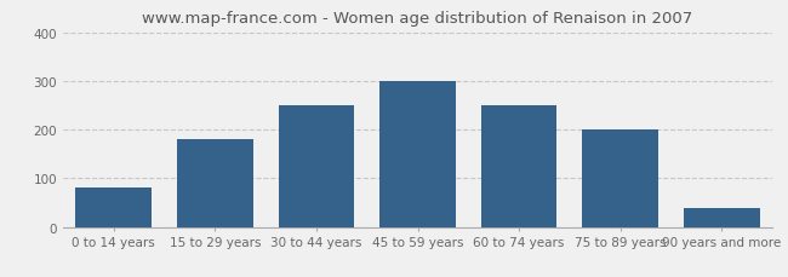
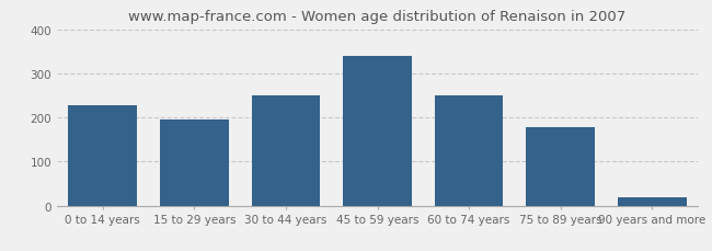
0 to 14 years: 80 -> 228
15 to 29 years: 180 -> 195
45 to 59 years: 300 -> 340
75 to 89 years: 200 -> 179
90 years and more: 40 -> 20
